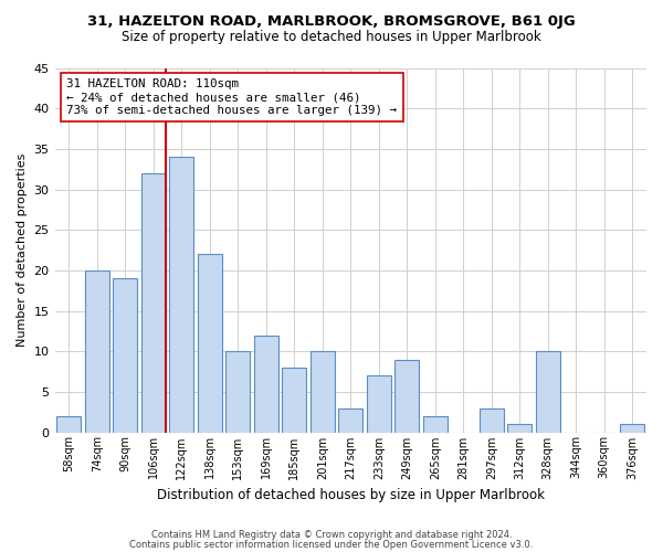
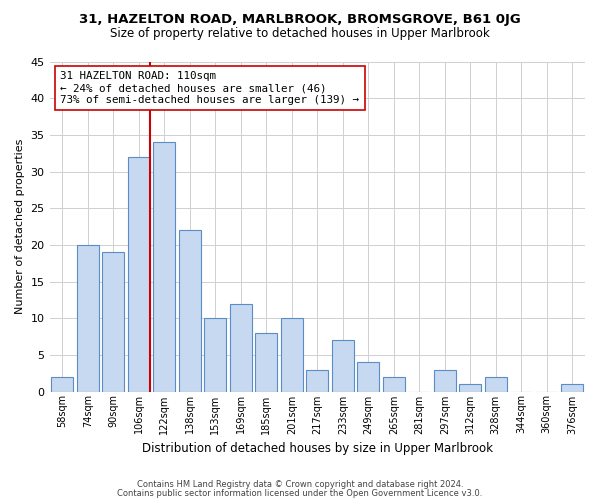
249sqm: 9 -> 4
328sqm: 10 -> 2
